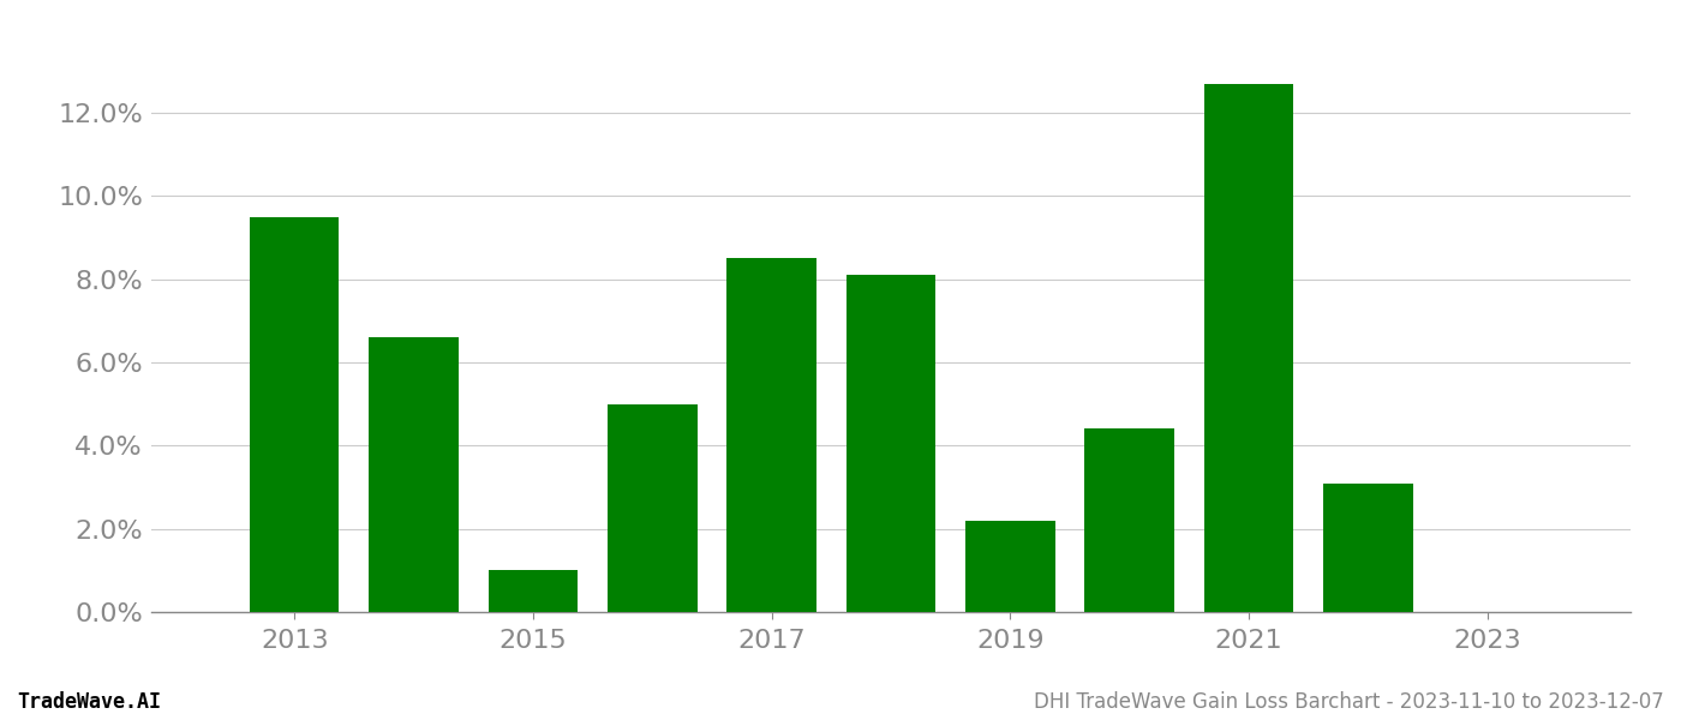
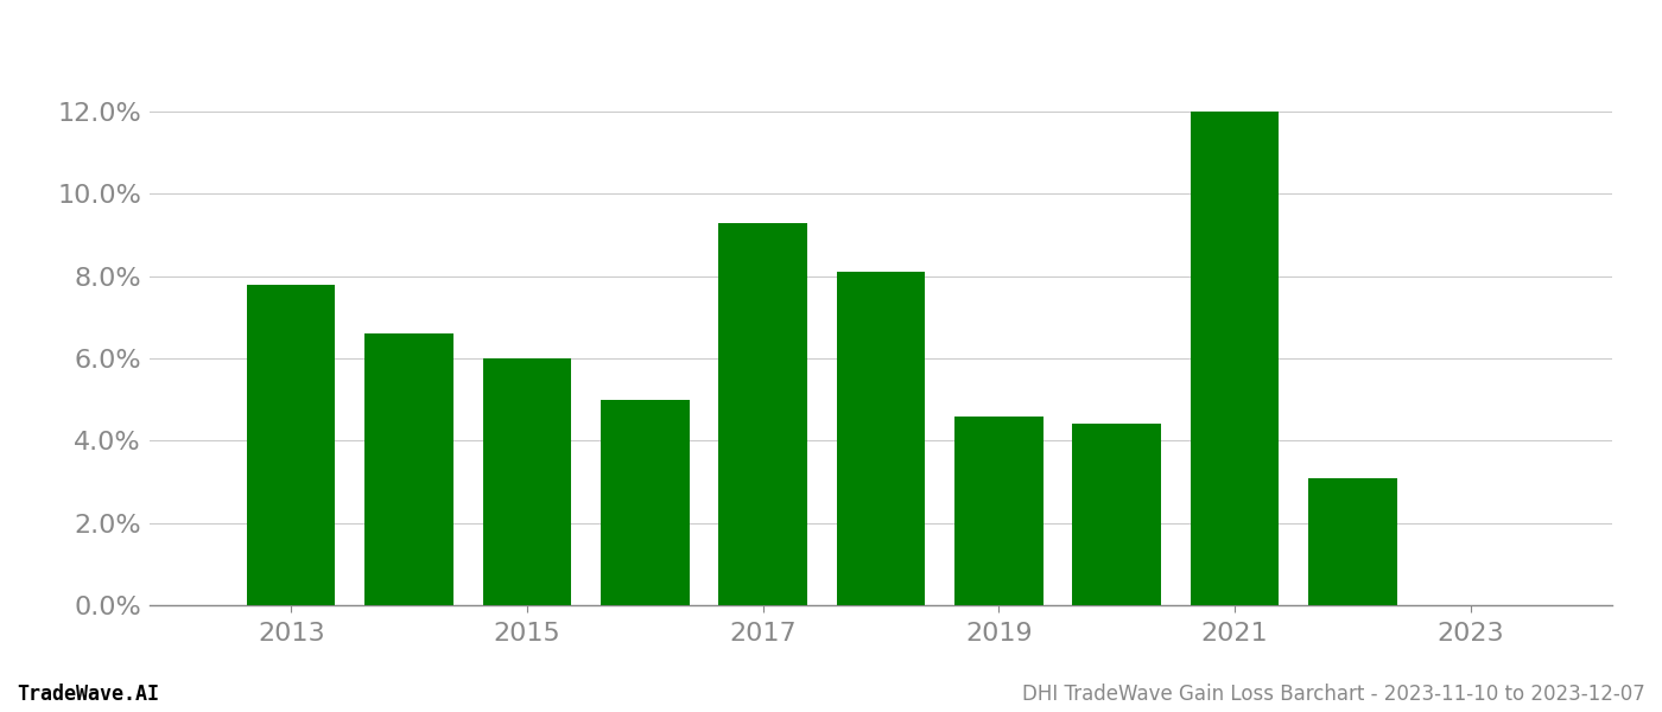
2013: 9.5% -> 7.8%
2015: 1.0% -> 6.0%
2017: 8.5% -> 9.3%
2019: 2.2% -> 4.6%
2021: 12.7% -> 12.0%
